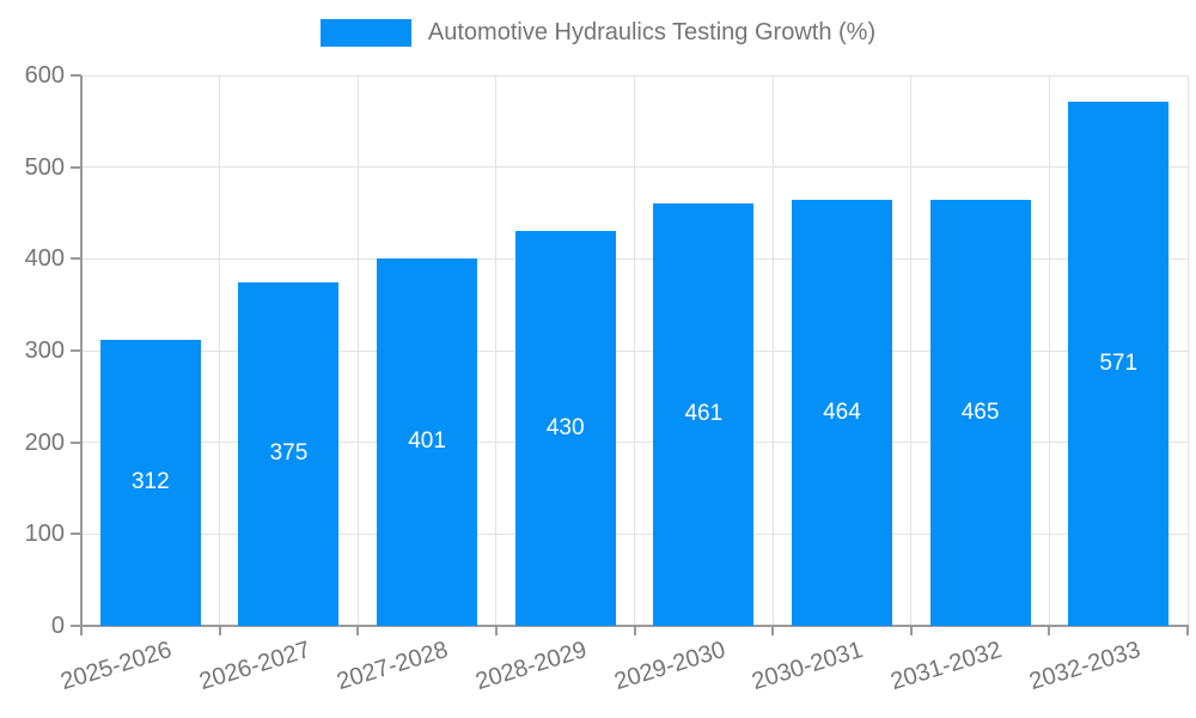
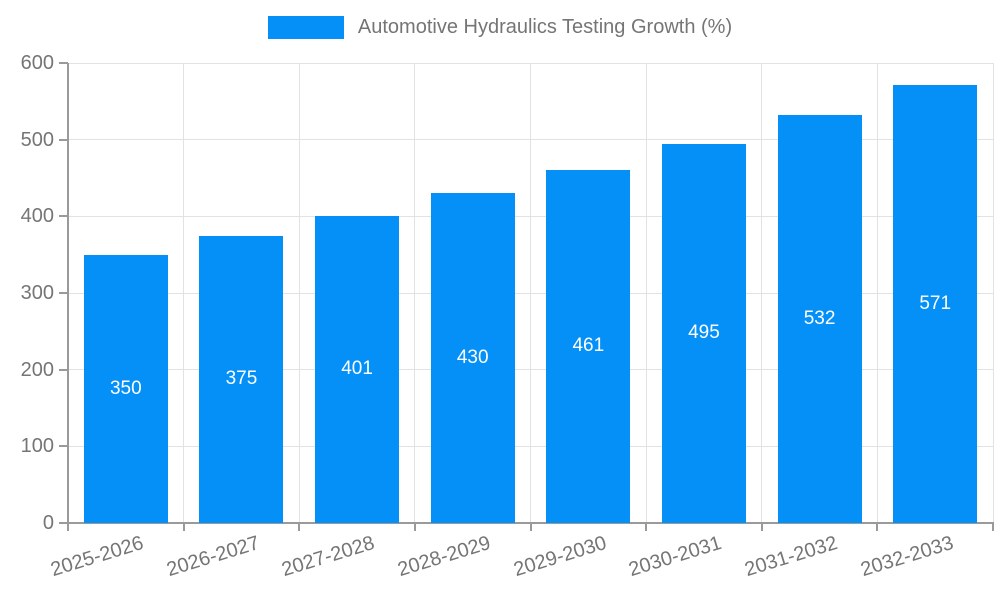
2025-2026: 312 -> 350
2030-2031: 464 -> 495
2031-2032: 465 -> 532
